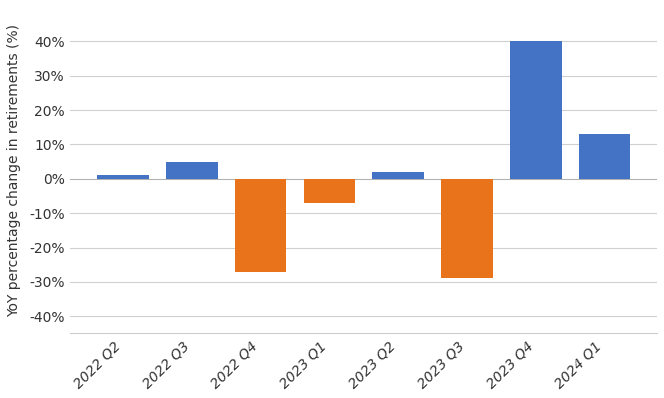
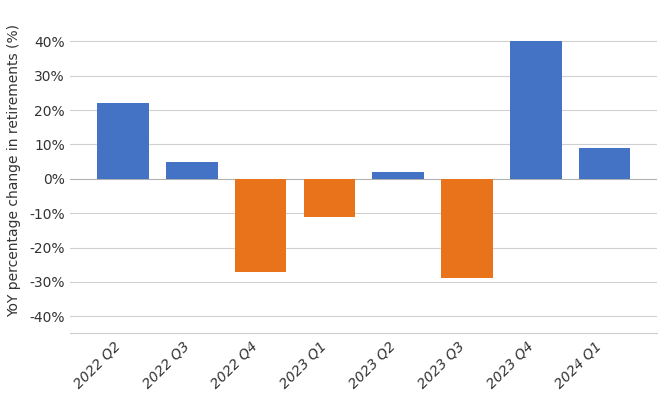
2022 Q2: 1% -> 22%
2023 Q1: -7% -> -11%
2024 Q1: 13% -> 9%
